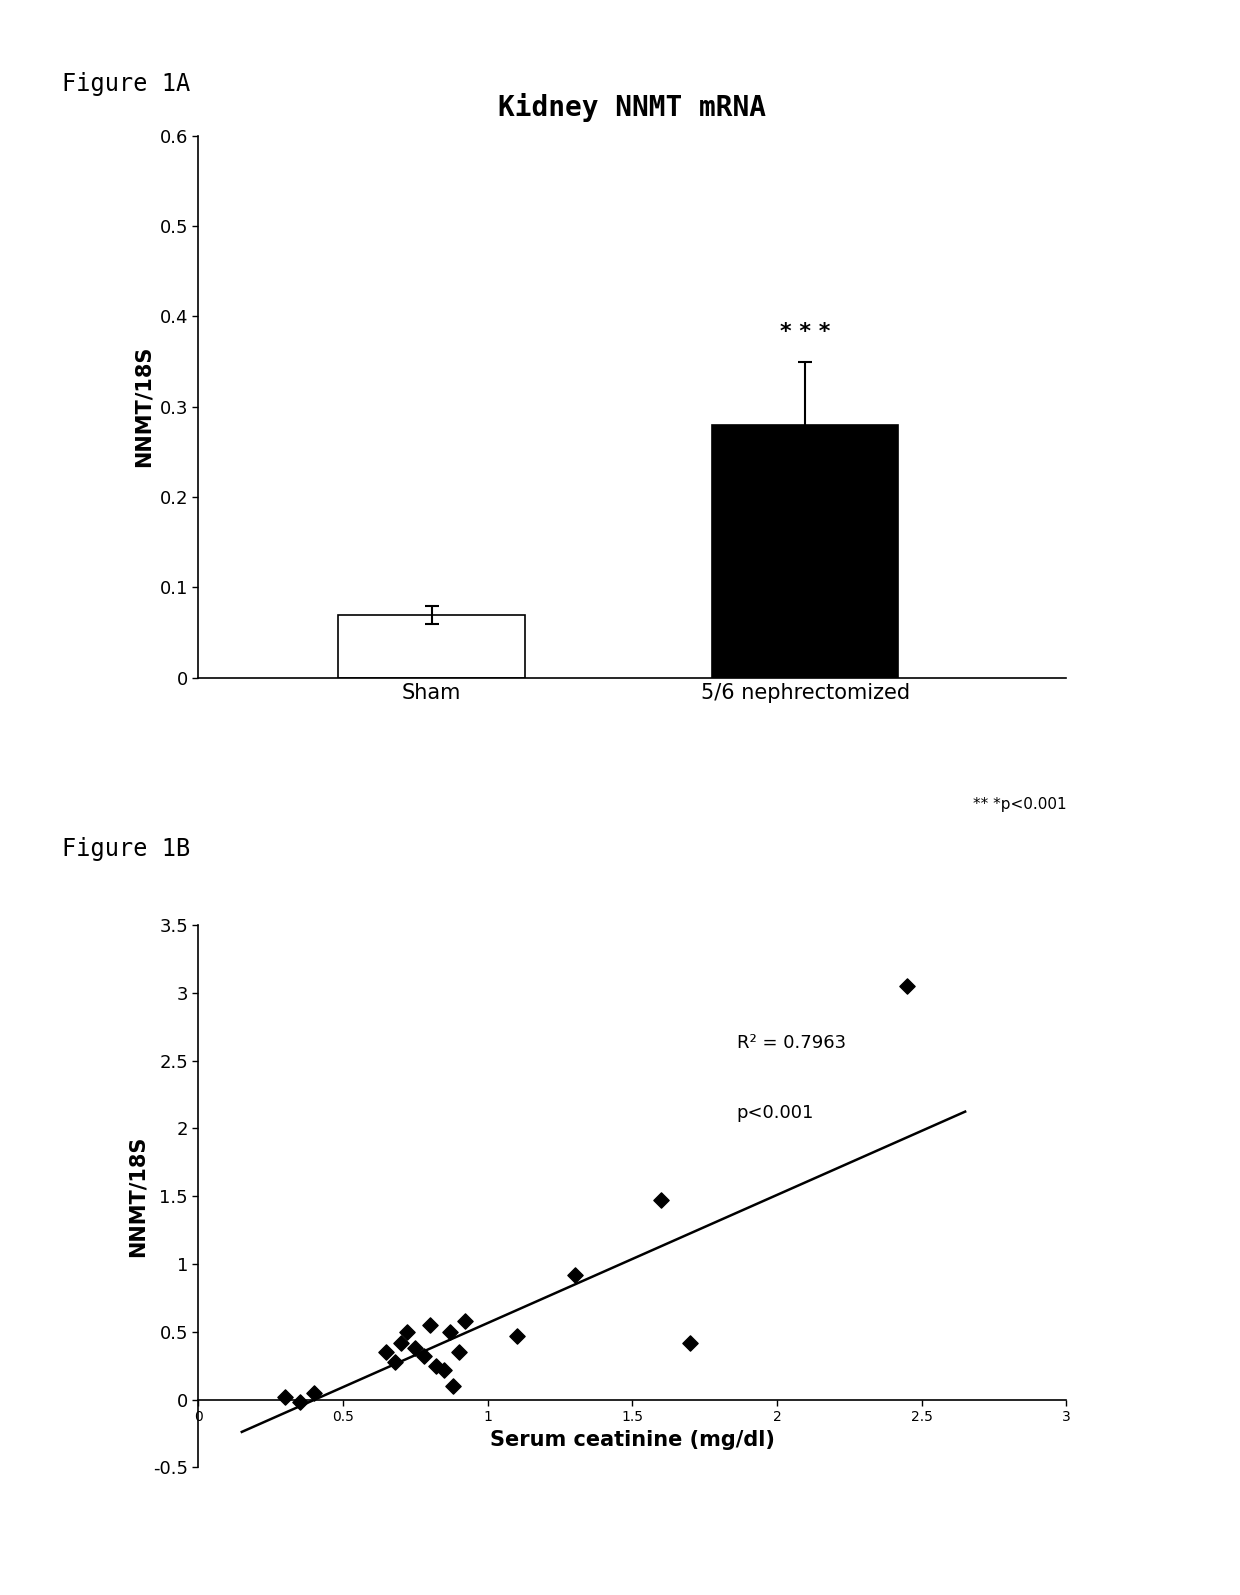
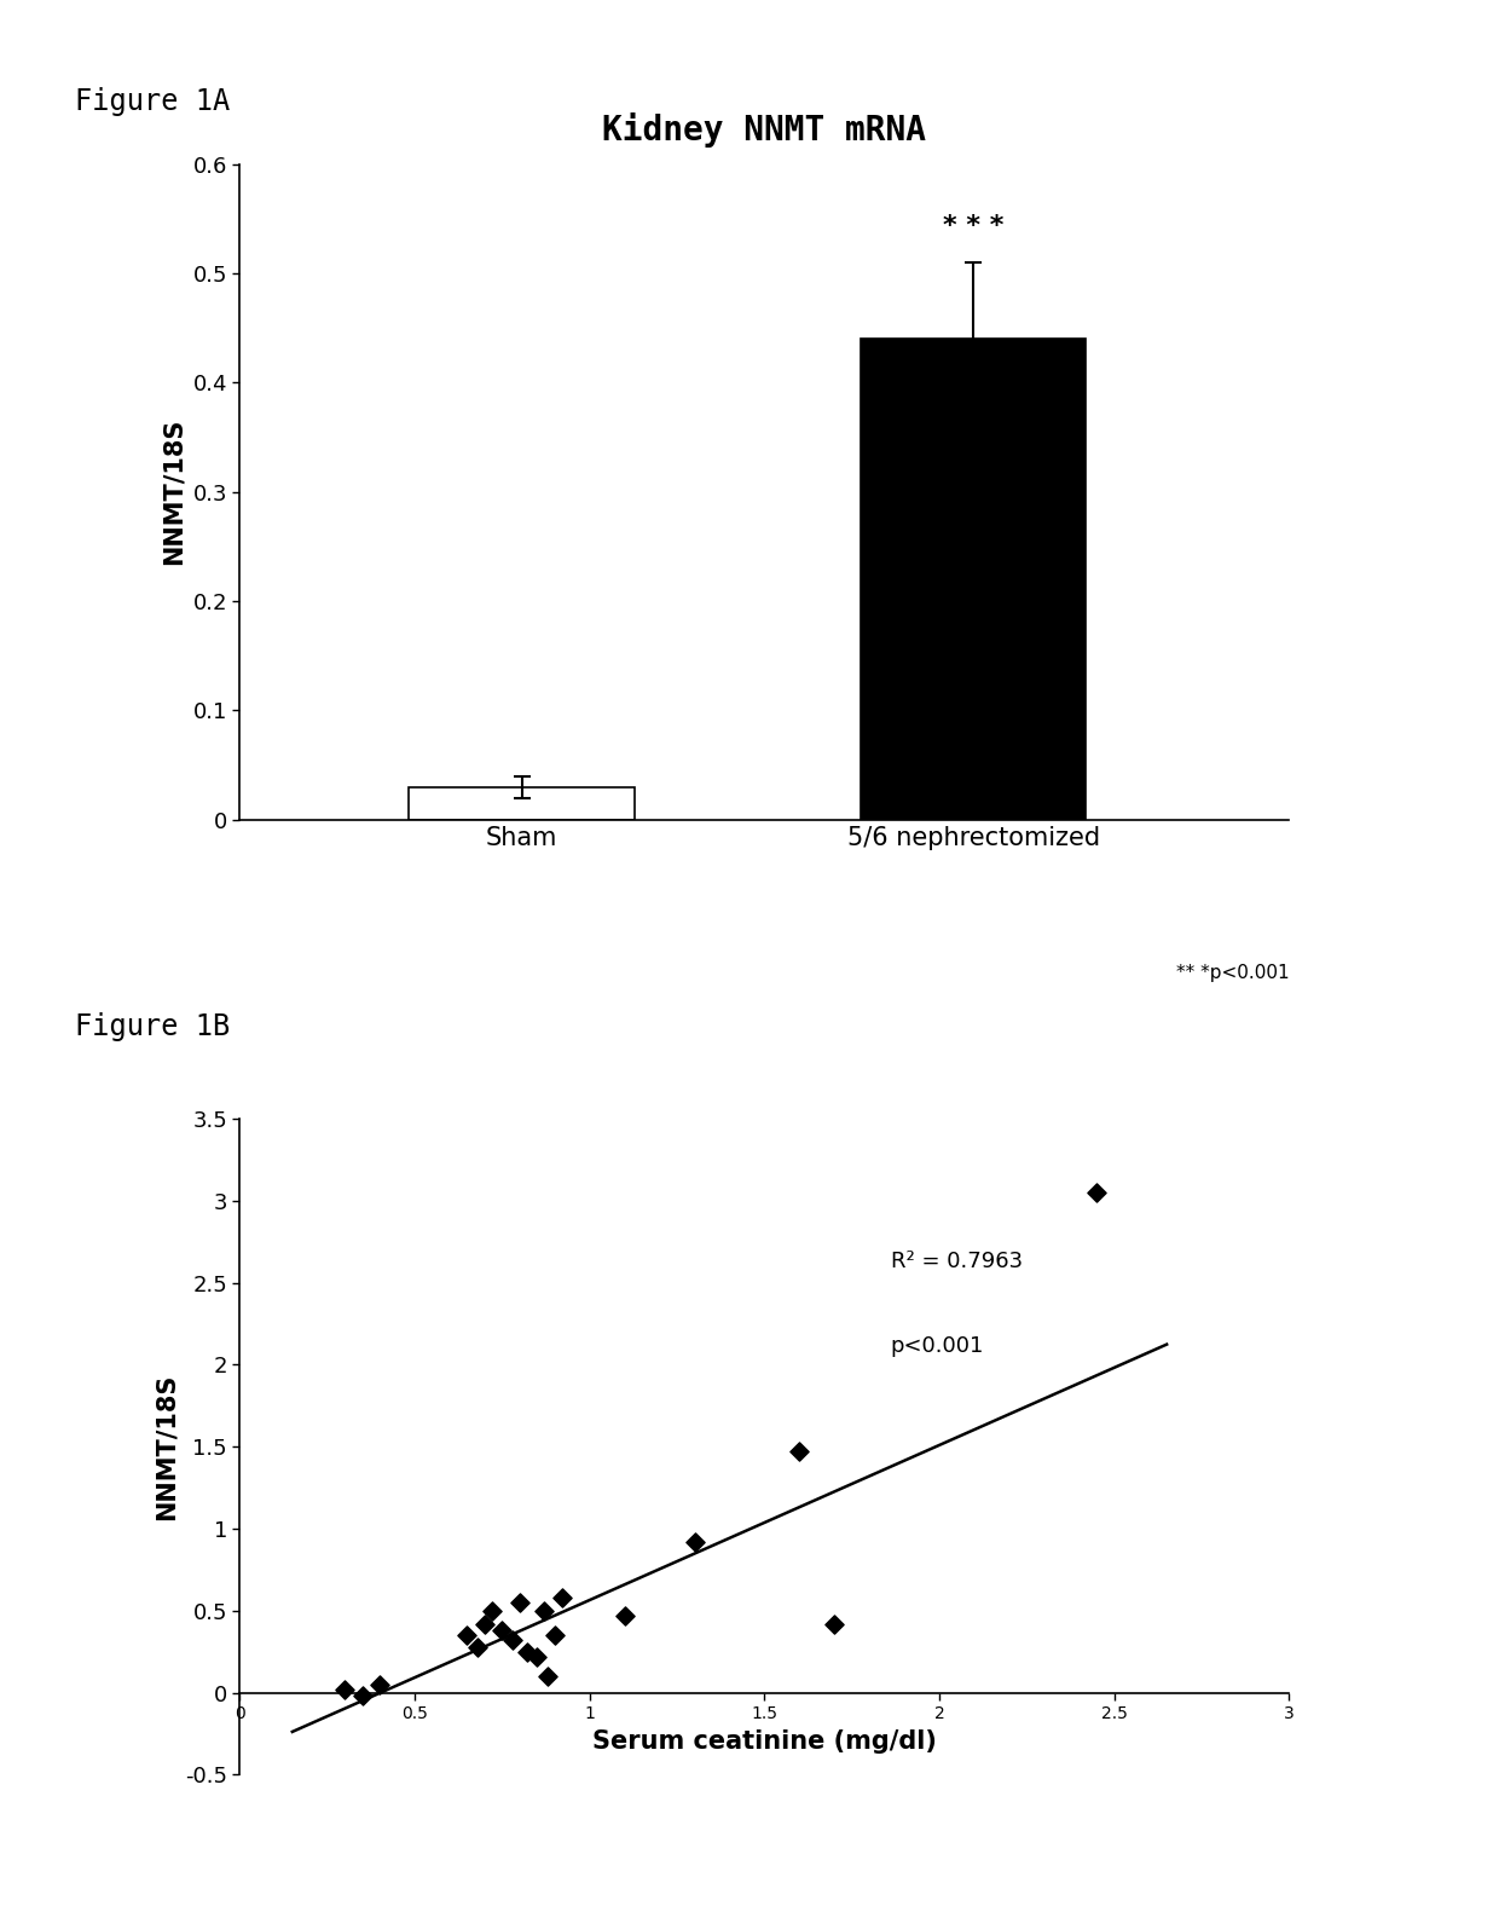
Kidney NNMT mRNA/Sham: 0.07 -> 0.03
Kidney NNMT mRNA/5/6 nephrectomized: 0.28 -> 0.44
